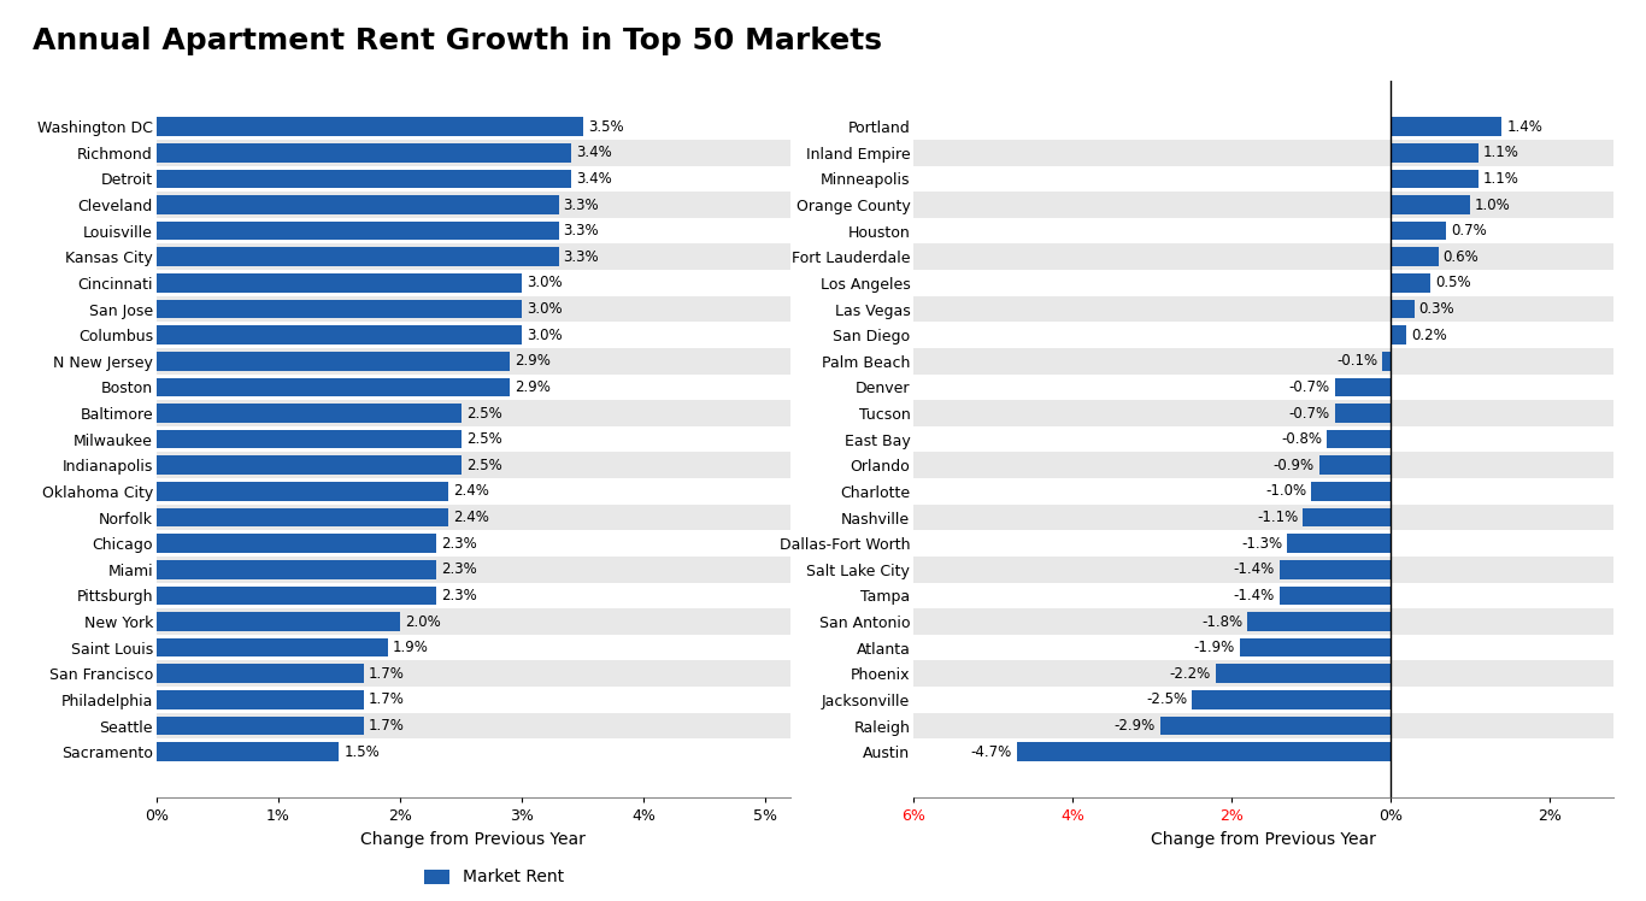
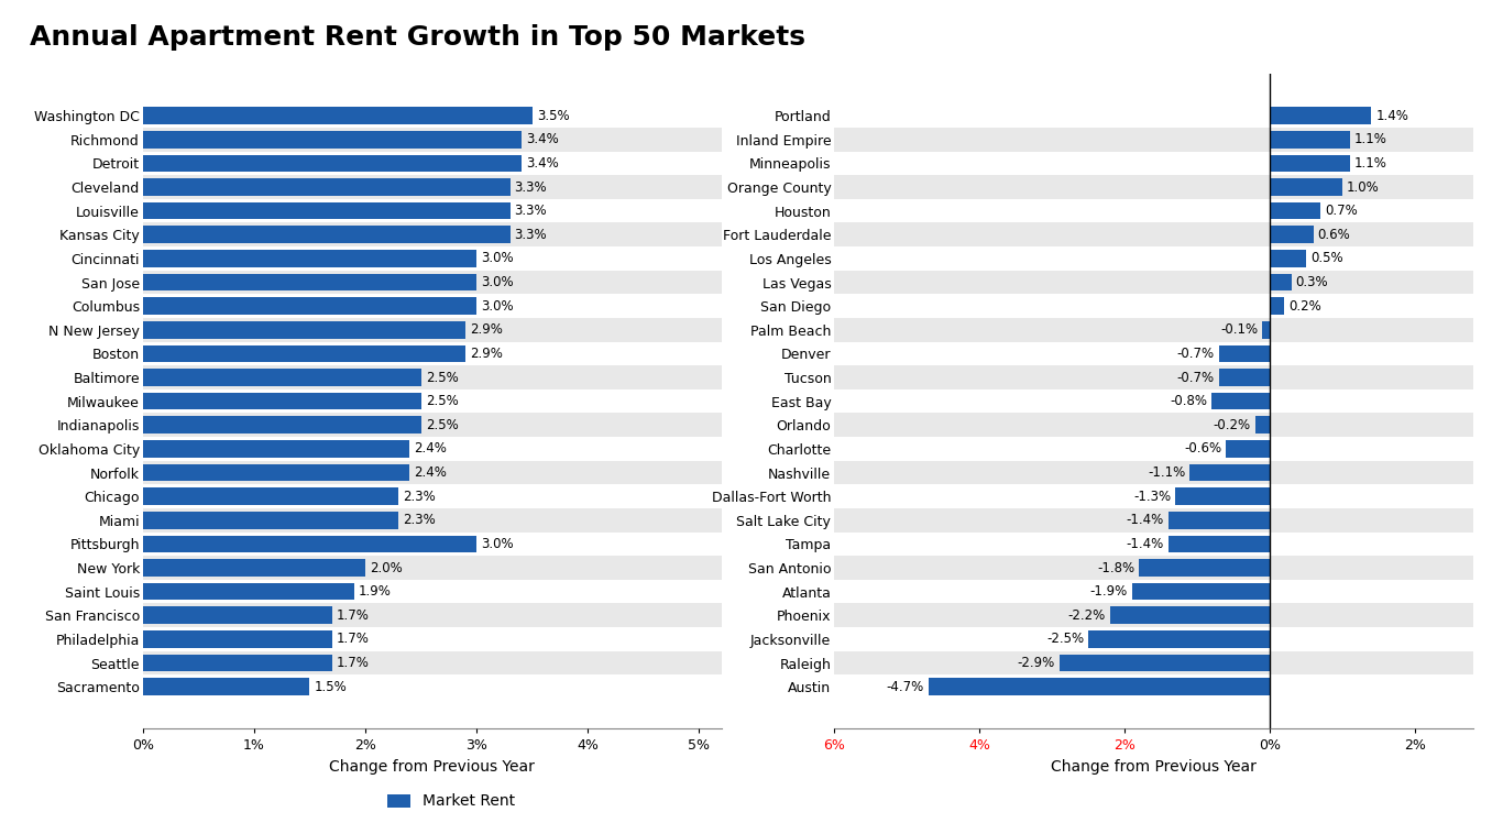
Pittsburgh: 2.3% -> 3.0%
Orlando: -0.9% -> -0.2%
Charlotte: -1.0% -> -0.6%
